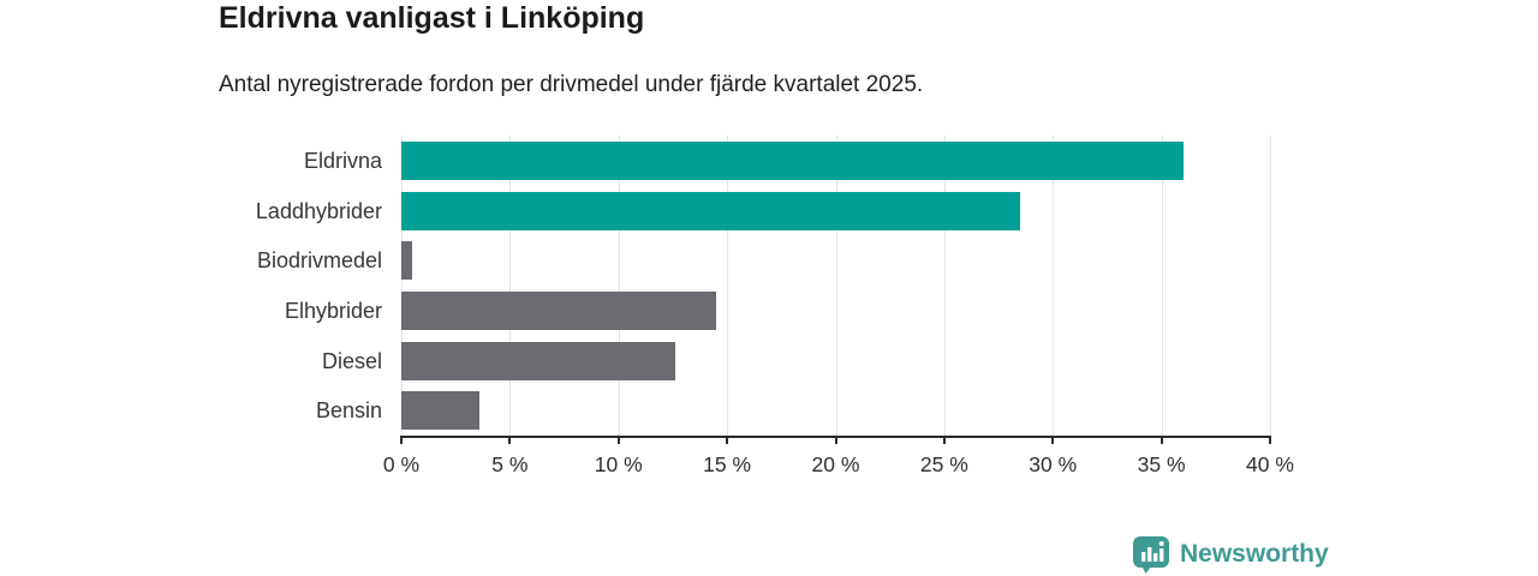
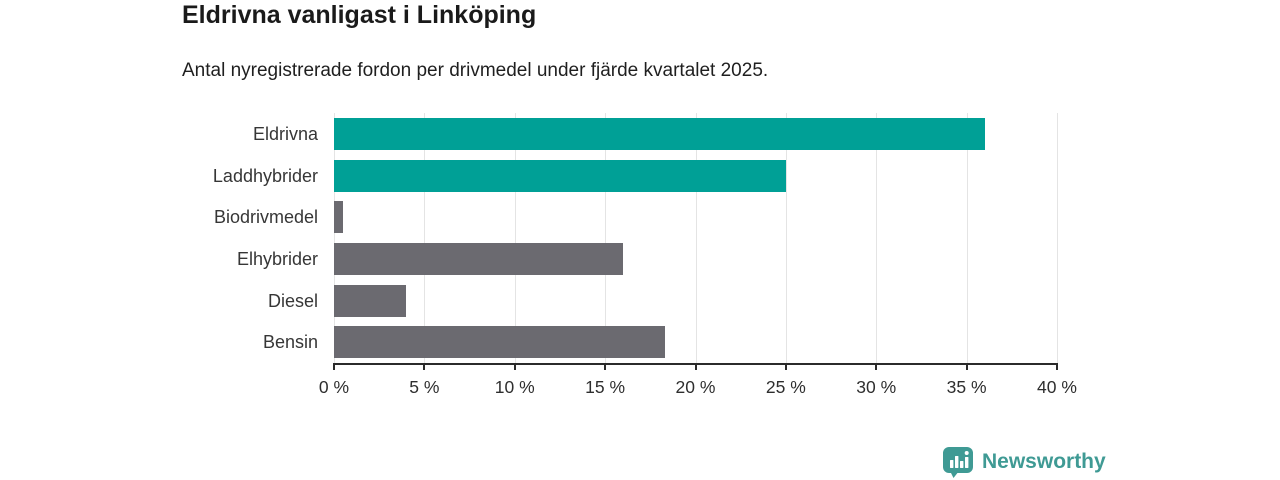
Laddhybrider: 28.5% -> 25.0%
Elhybrider: 14.5% -> 16.0%
Diesel: 12.6% -> 4.0%
Bensin: 3.6% -> 18.3%
